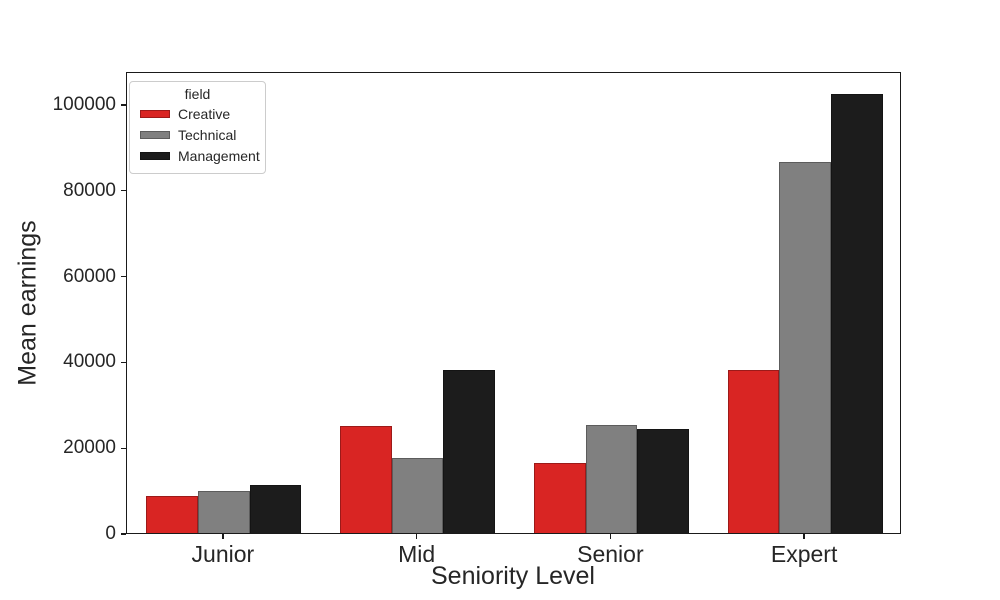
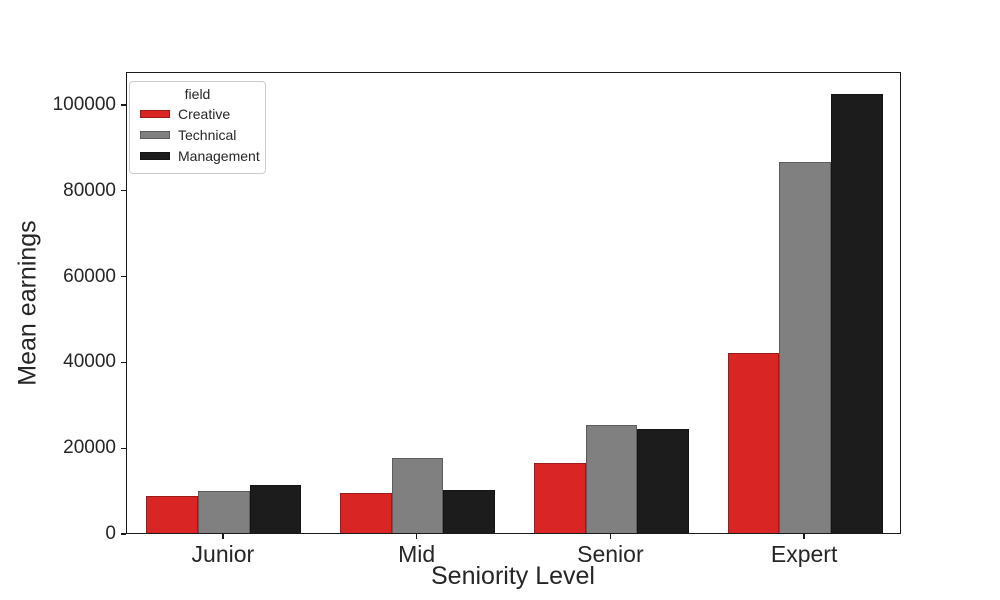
Creative/Mid: 25000 -> 9000
Management/Mid: 38000 -> 10000
Creative/Expert: 38000 -> 42000
